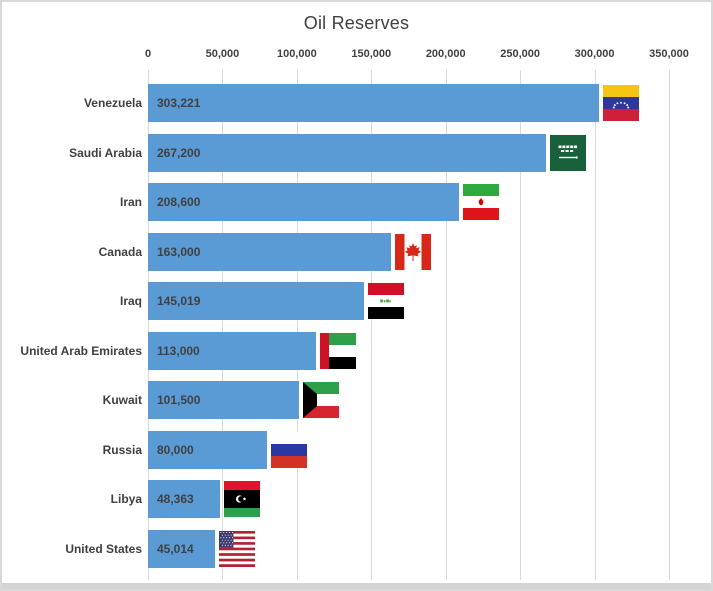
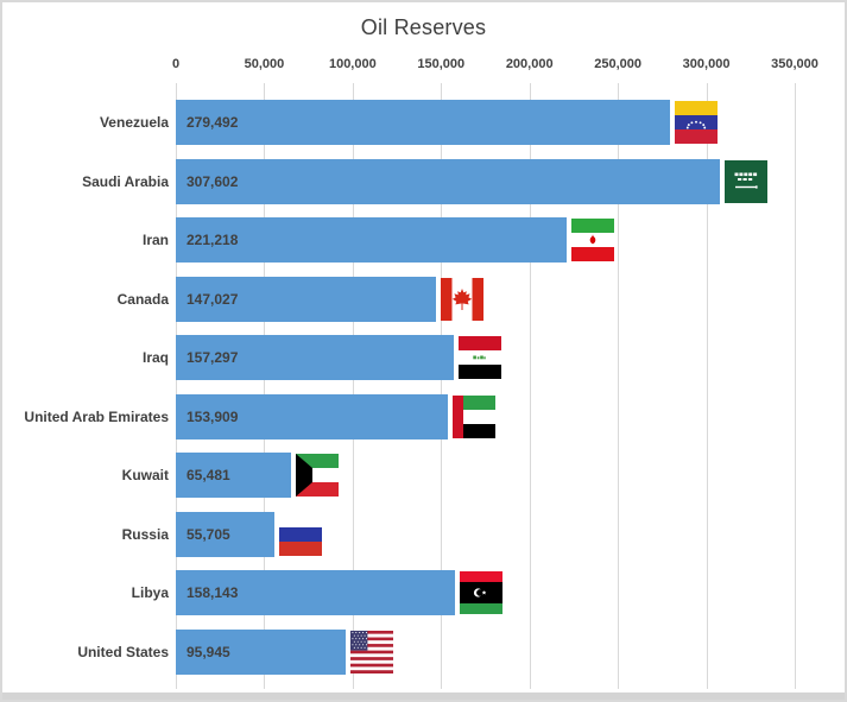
Venezuela: 303,221 -> 279,492
Saudi Arabia: 267,200 -> 307,602
Iran: 208,600 -> 221,218
Canada: 163,000 -> 147,027
Iraq: 145,019 -> 157,297
United Arab Emirates: 113,000 -> 153,909
Kuwait: 101,500 -> 65,481
Russia: 80,000 -> 55,705
Libya: 48,363 -> 158,143
United States: 45,014 -> 95,945
